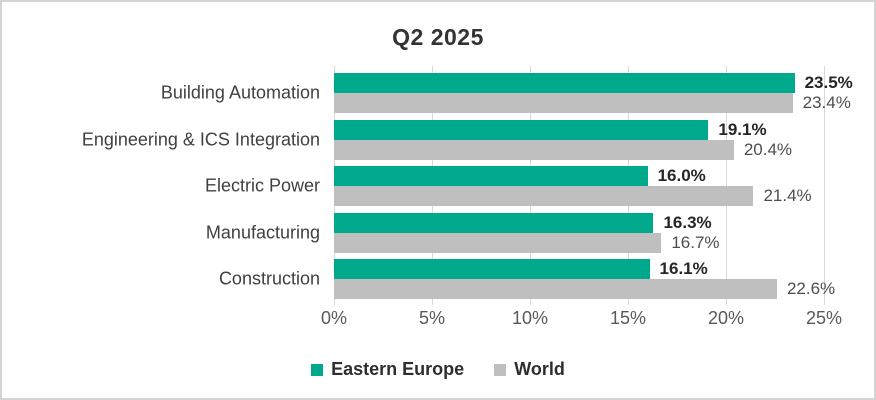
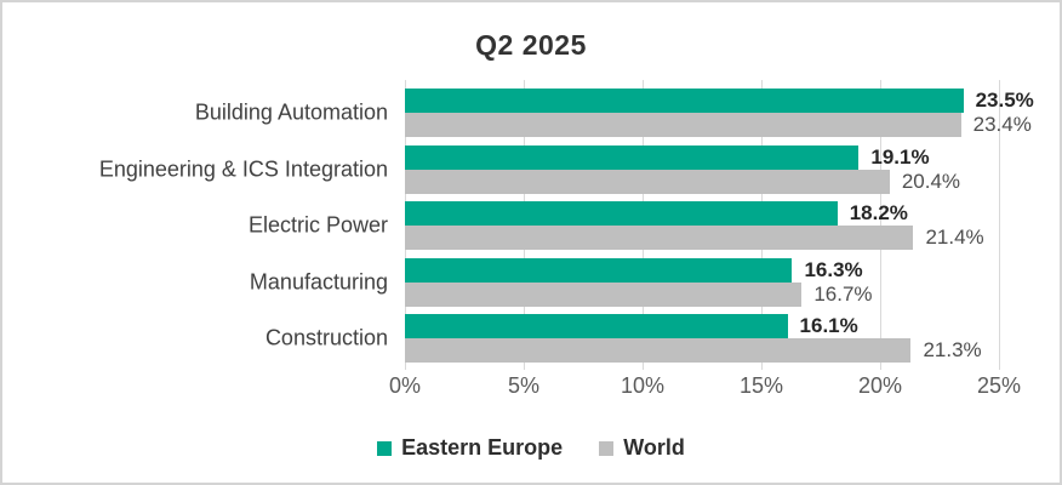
Eastern Europe/Electric Power: 16.0% -> 18.2%
World/Construction: 22.6% -> 21.3%
